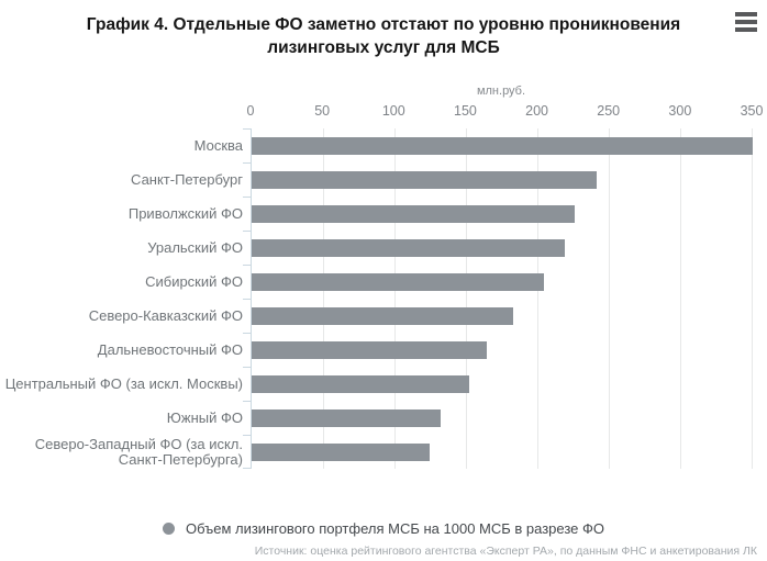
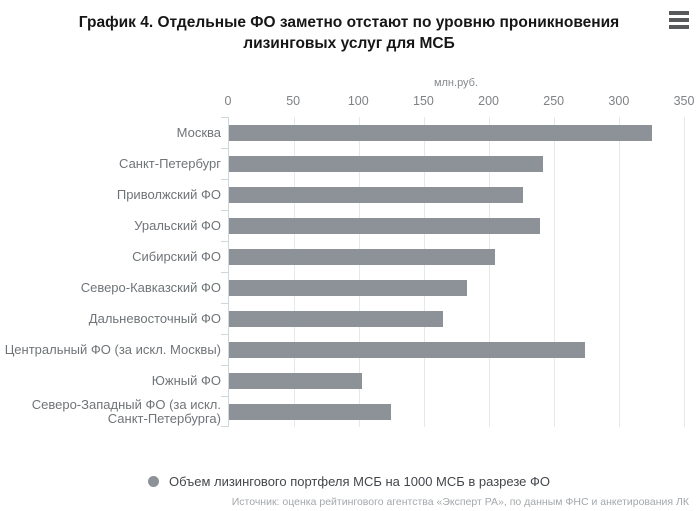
Москва: 350 -> 325
Уральский ФО: 219 -> 239
Центральный ФО (за искл. Москвы): 152 -> 273
Южный ФО: 132 -> 102
